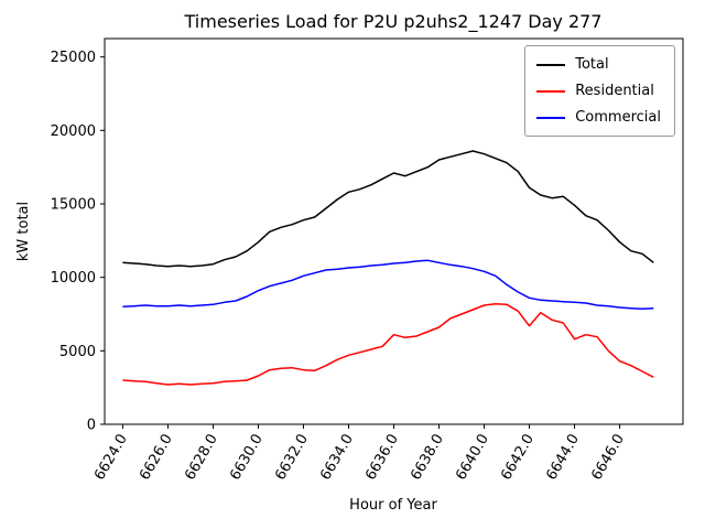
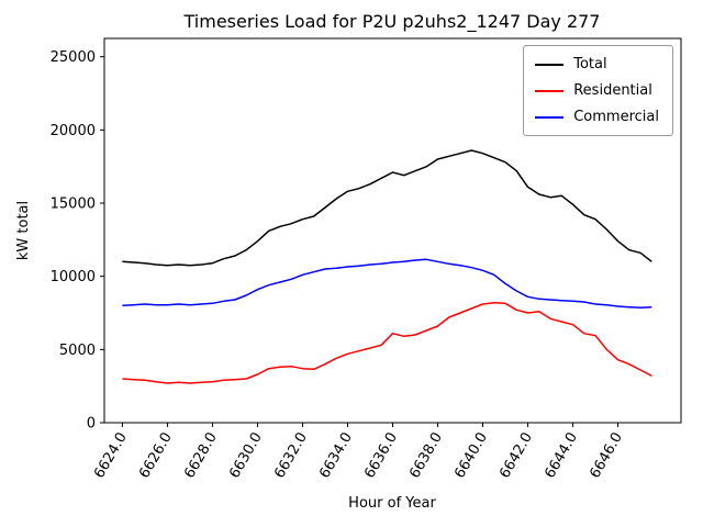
Residential/6642.0: 6700 -> 7500
Residential/6644.0: 5800 -> 6700
